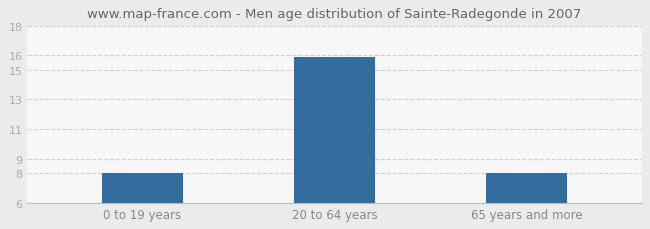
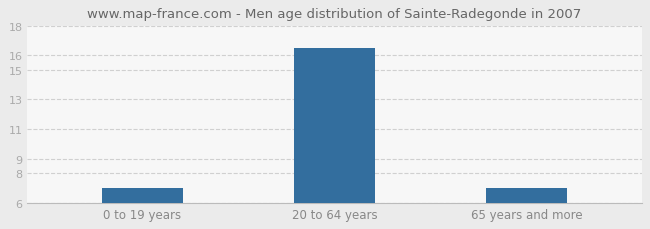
0 to 19 years: 8.0 -> 7.0
20 to 64 years: 15.9 -> 16.5
65 years and more: 8.0 -> 7.0
